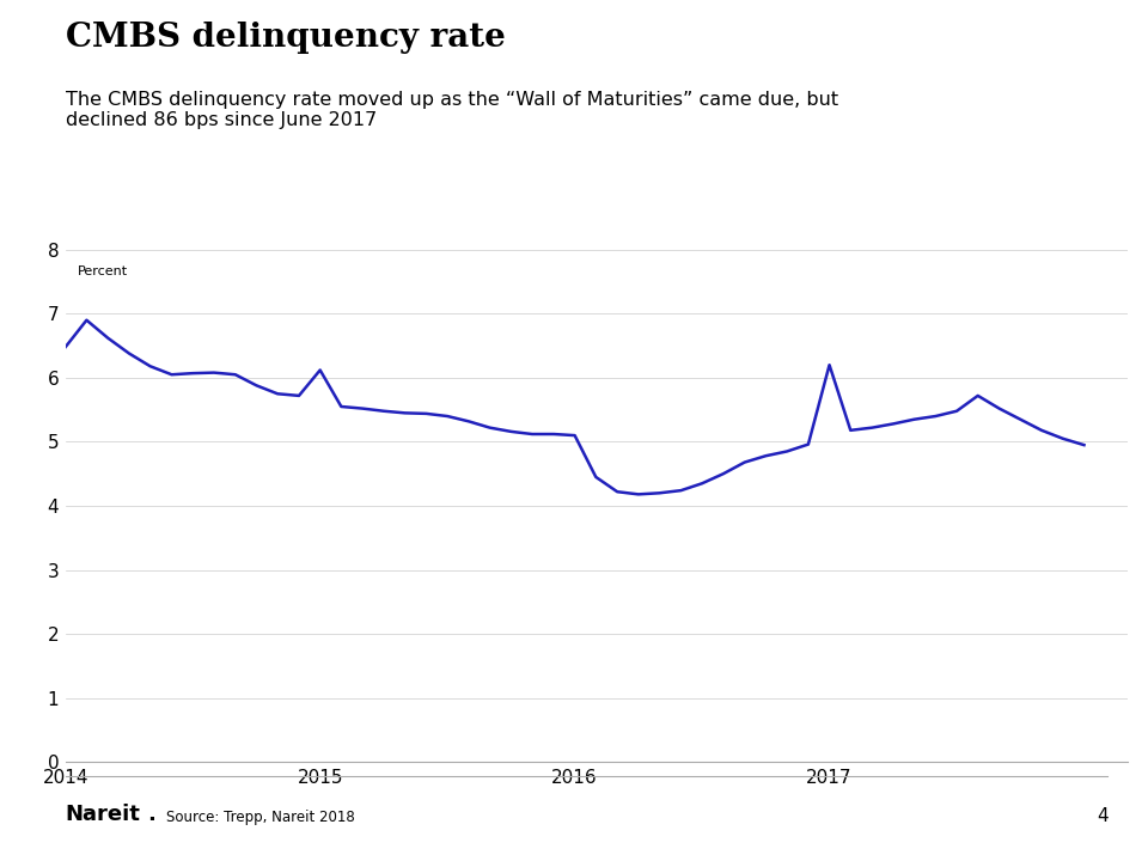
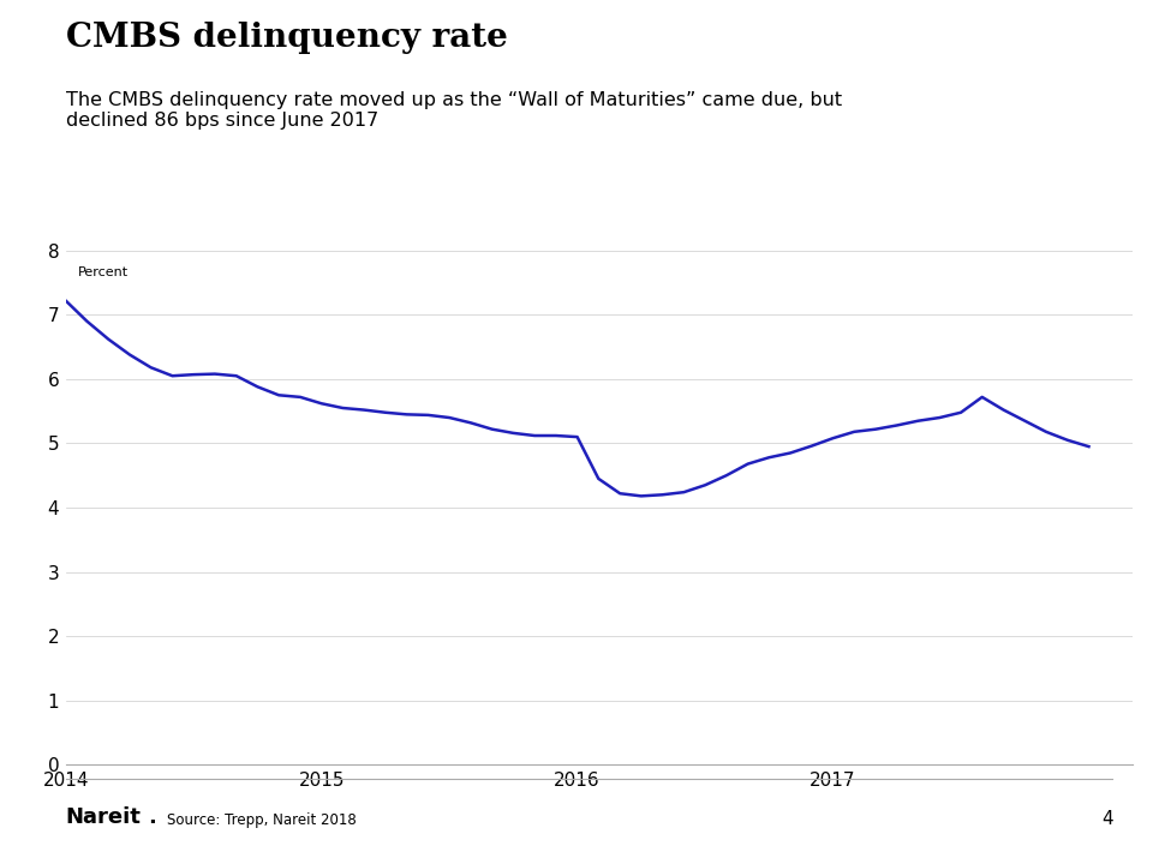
2014: 6.48 -> 7.22
2015: 6.12 -> 5.62
2017: 6.20 -> 5.08
